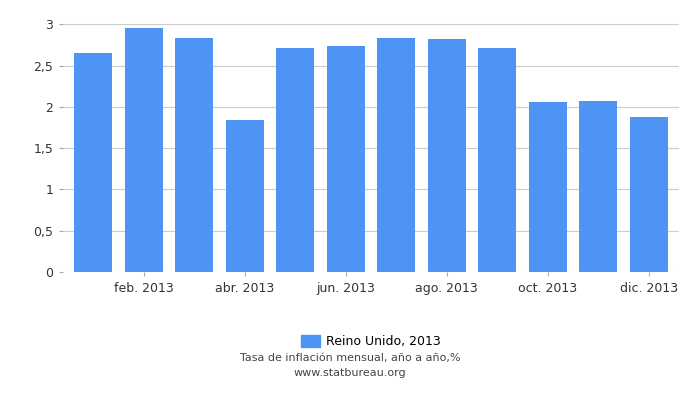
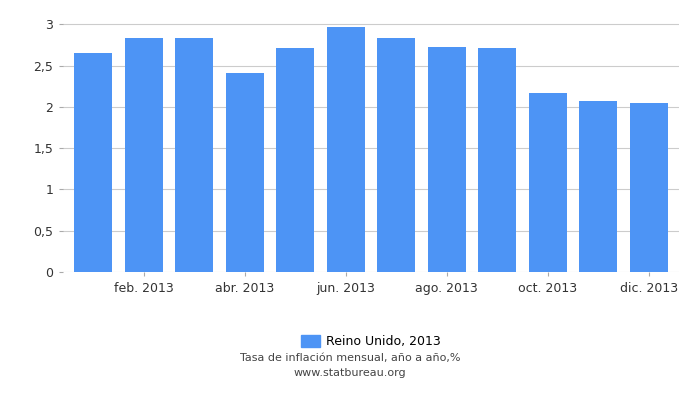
feb. 2013: 2,96 -> 2,84
abr. 2013: 1,84 -> 2,41
jun. 2013: 2,74 -> 2,97
ago. 2013: 2,82 -> 2,72
oct. 2013: 2,06 -> 2,17
dic. 2013: 1,88 -> 2,05
